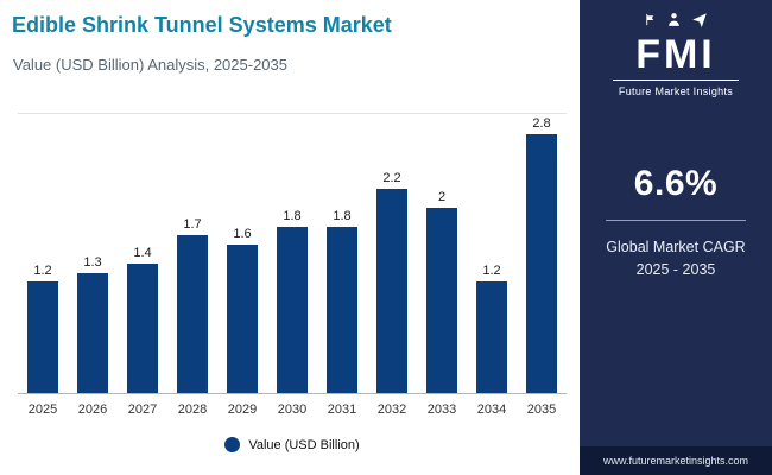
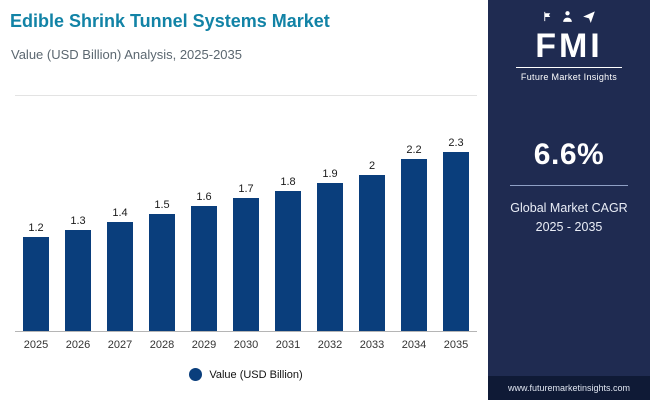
2028: 1.7 -> 1.5
2030: 1.8 -> 1.7
2032: 2.2 -> 1.9
2034: 1.2 -> 2.2
2035: 2.8 -> 2.3
